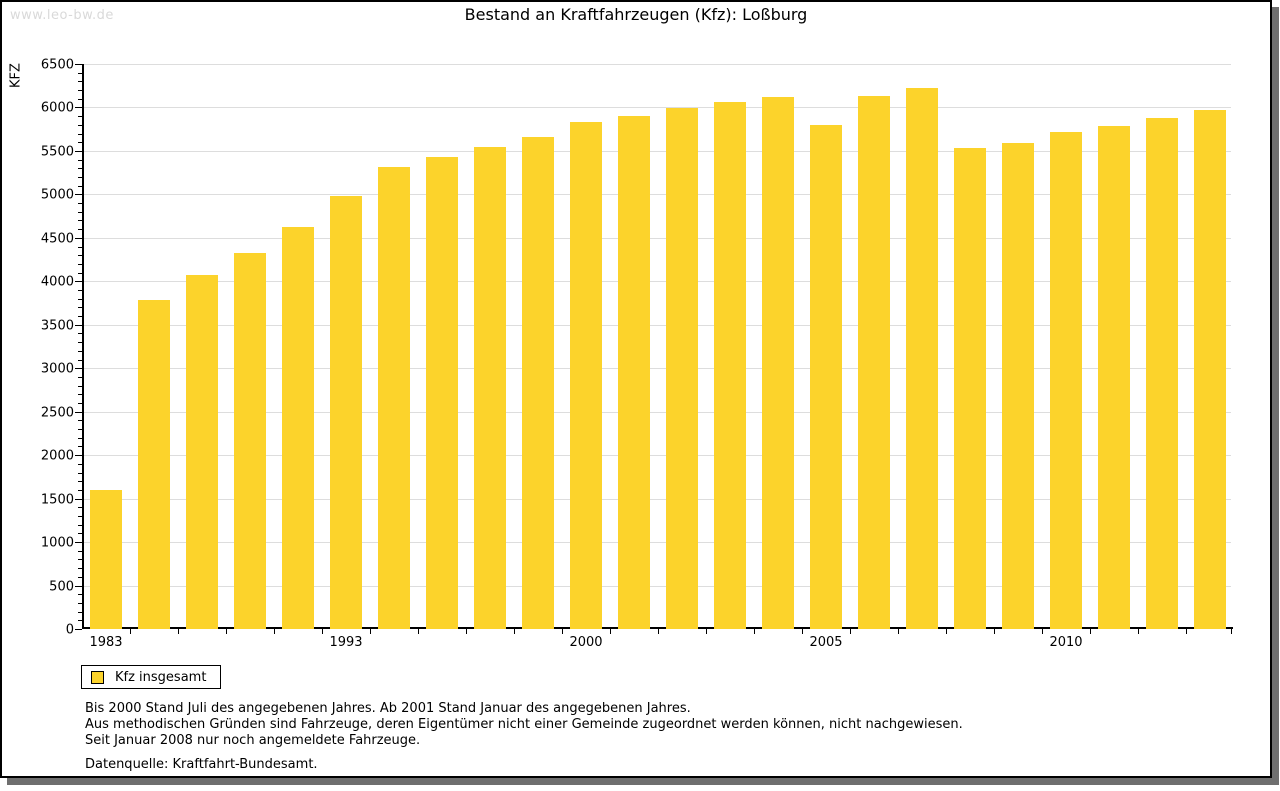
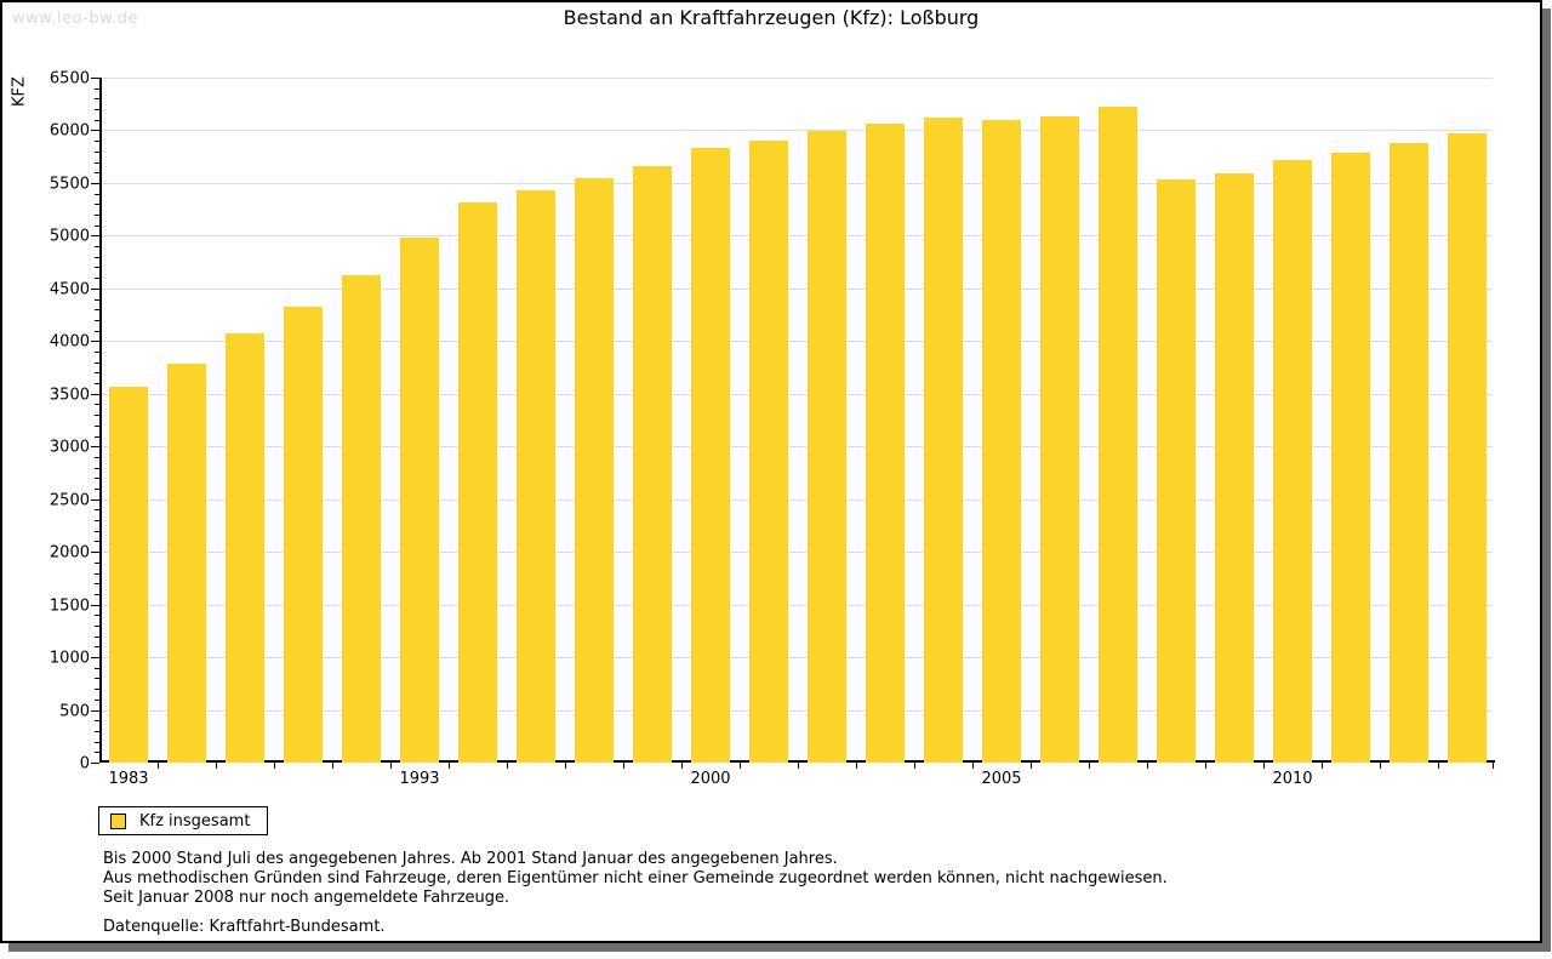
1983: 1600 -> 3600
2005: 5800 -> 6100
